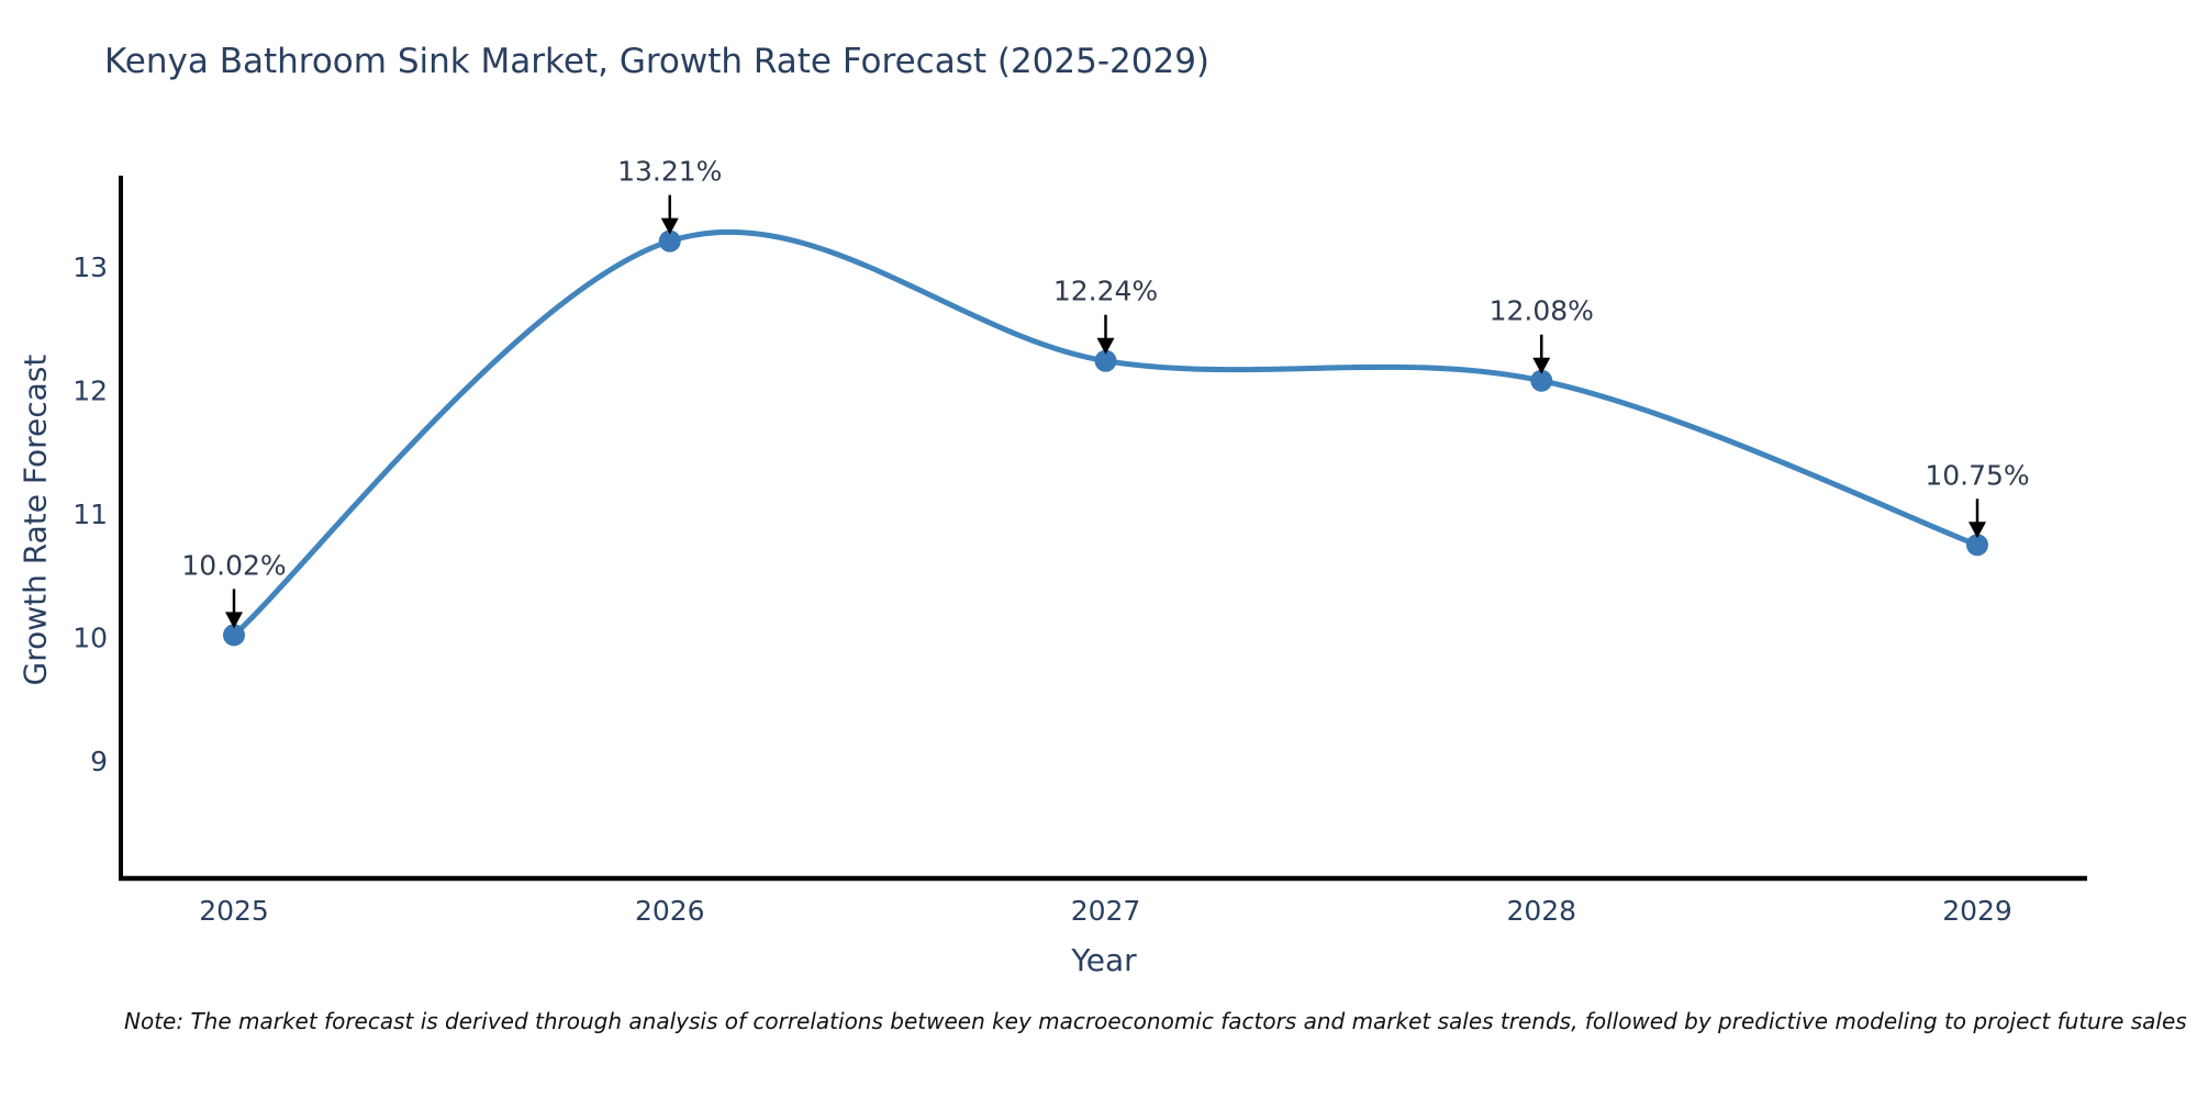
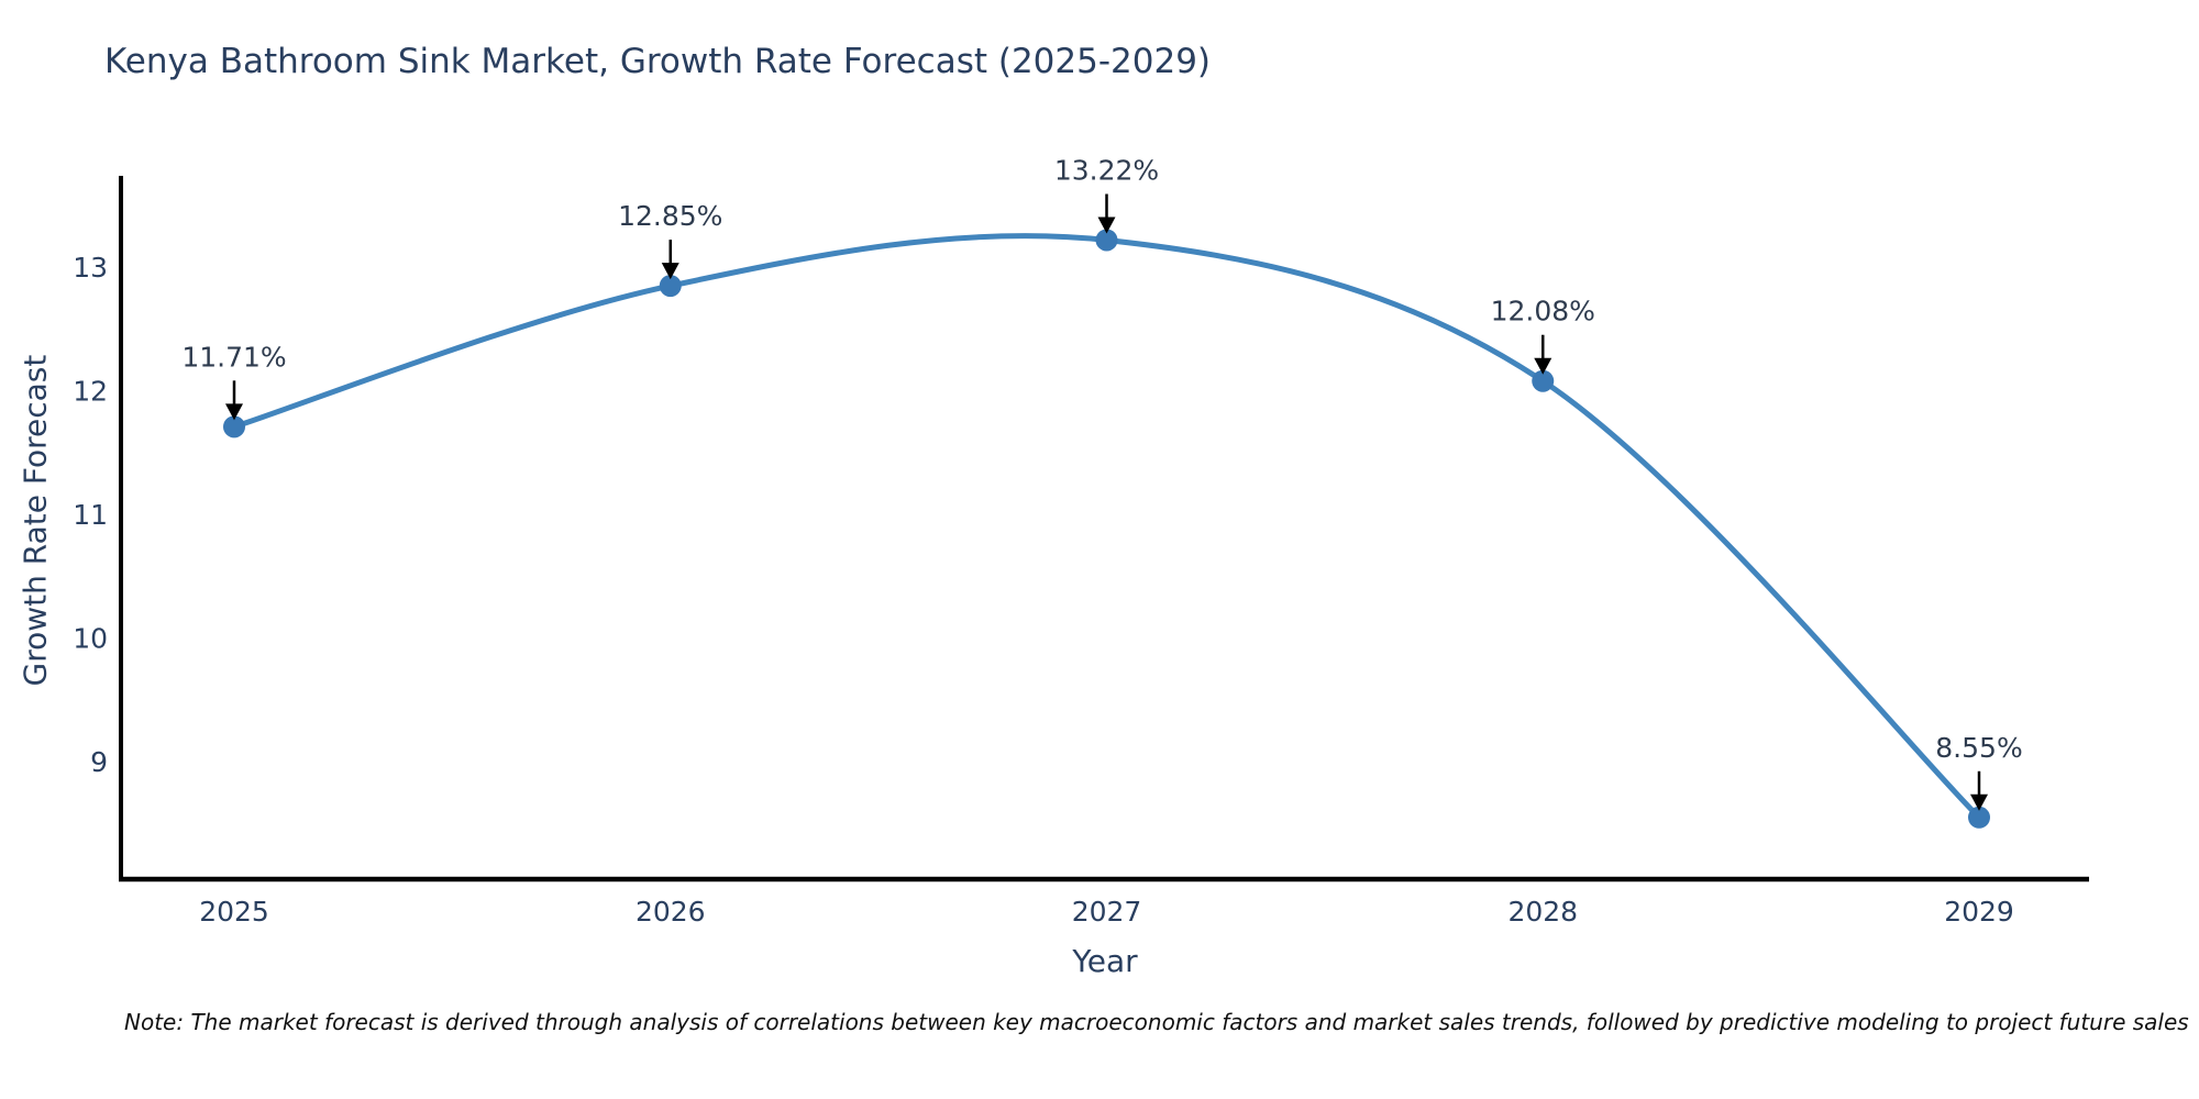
2025: 10.02% -> 11.71%
2026: 13.21% -> 12.85%
2027: 12.24% -> 13.22%
2029: 10.75% -> 8.55%
